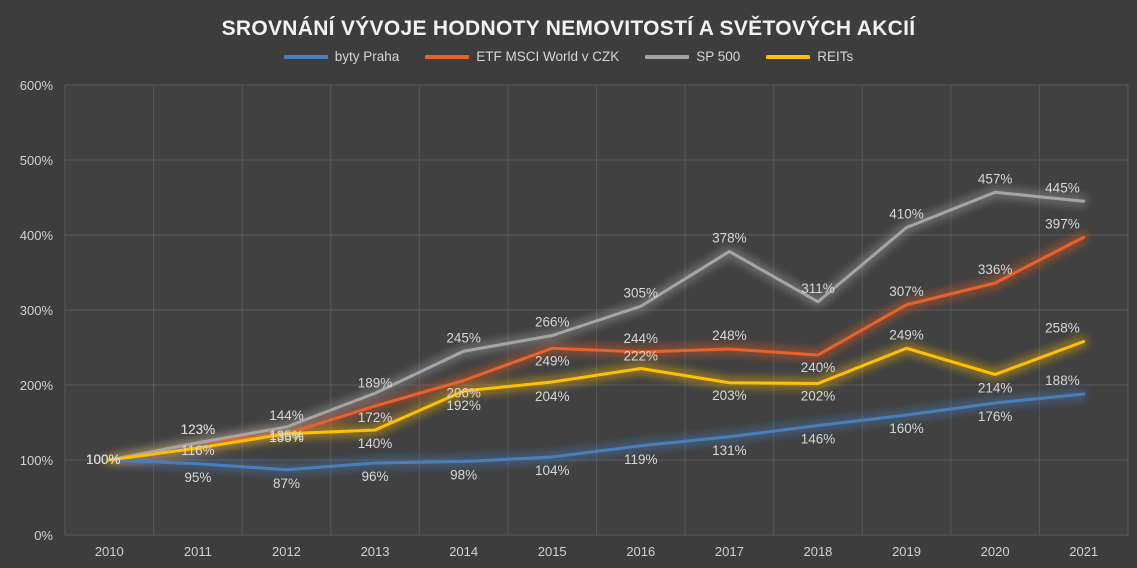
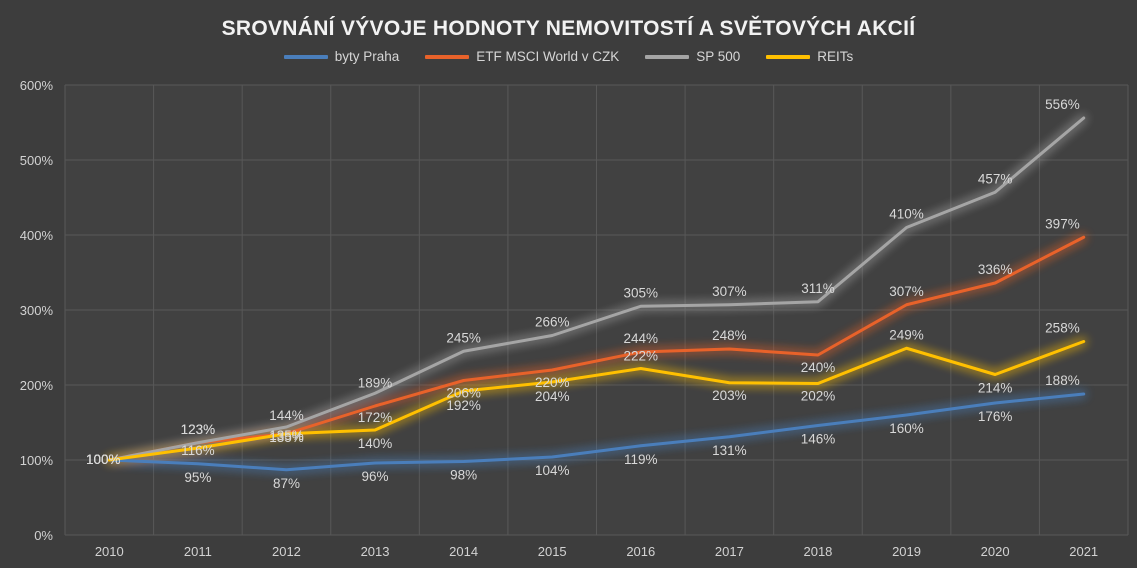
ETF MSCI World v CZK/2015: 249% -> 220%
SP 500/2017: 378% -> 307%
SP 500/2021: 445% -> 556%
